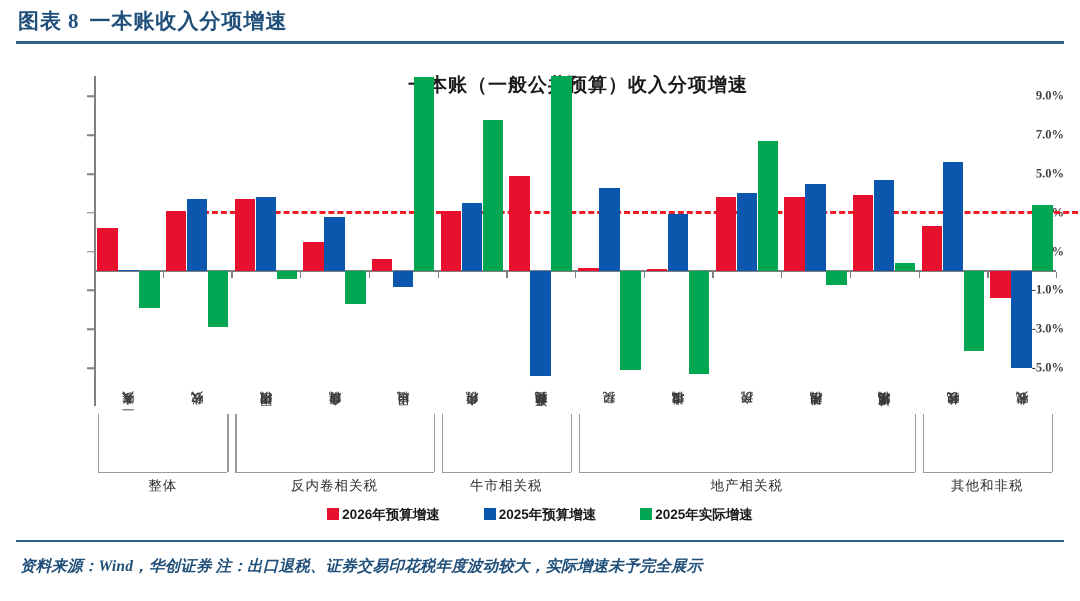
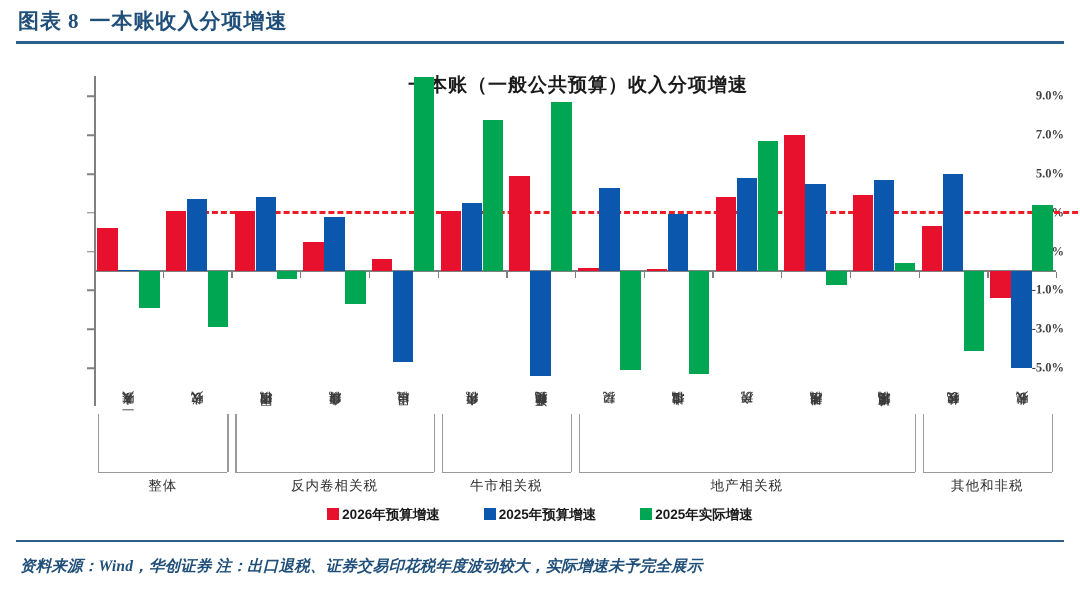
2026年预算增速/国内增值税: 3.7% -> 3.1%
2025年预算增速/出口退税: -0.8% -> -4.7%
2025年实际增速/证券交易印花税: 10.3% -> 8.7%
2025年预算增速/房产税: 4.0% -> 4.8%
2026年预算增速/耕地占用税: 3.8% -> 7.0%
2025年预算增速/其他税收: 5.6% -> 5.0%
